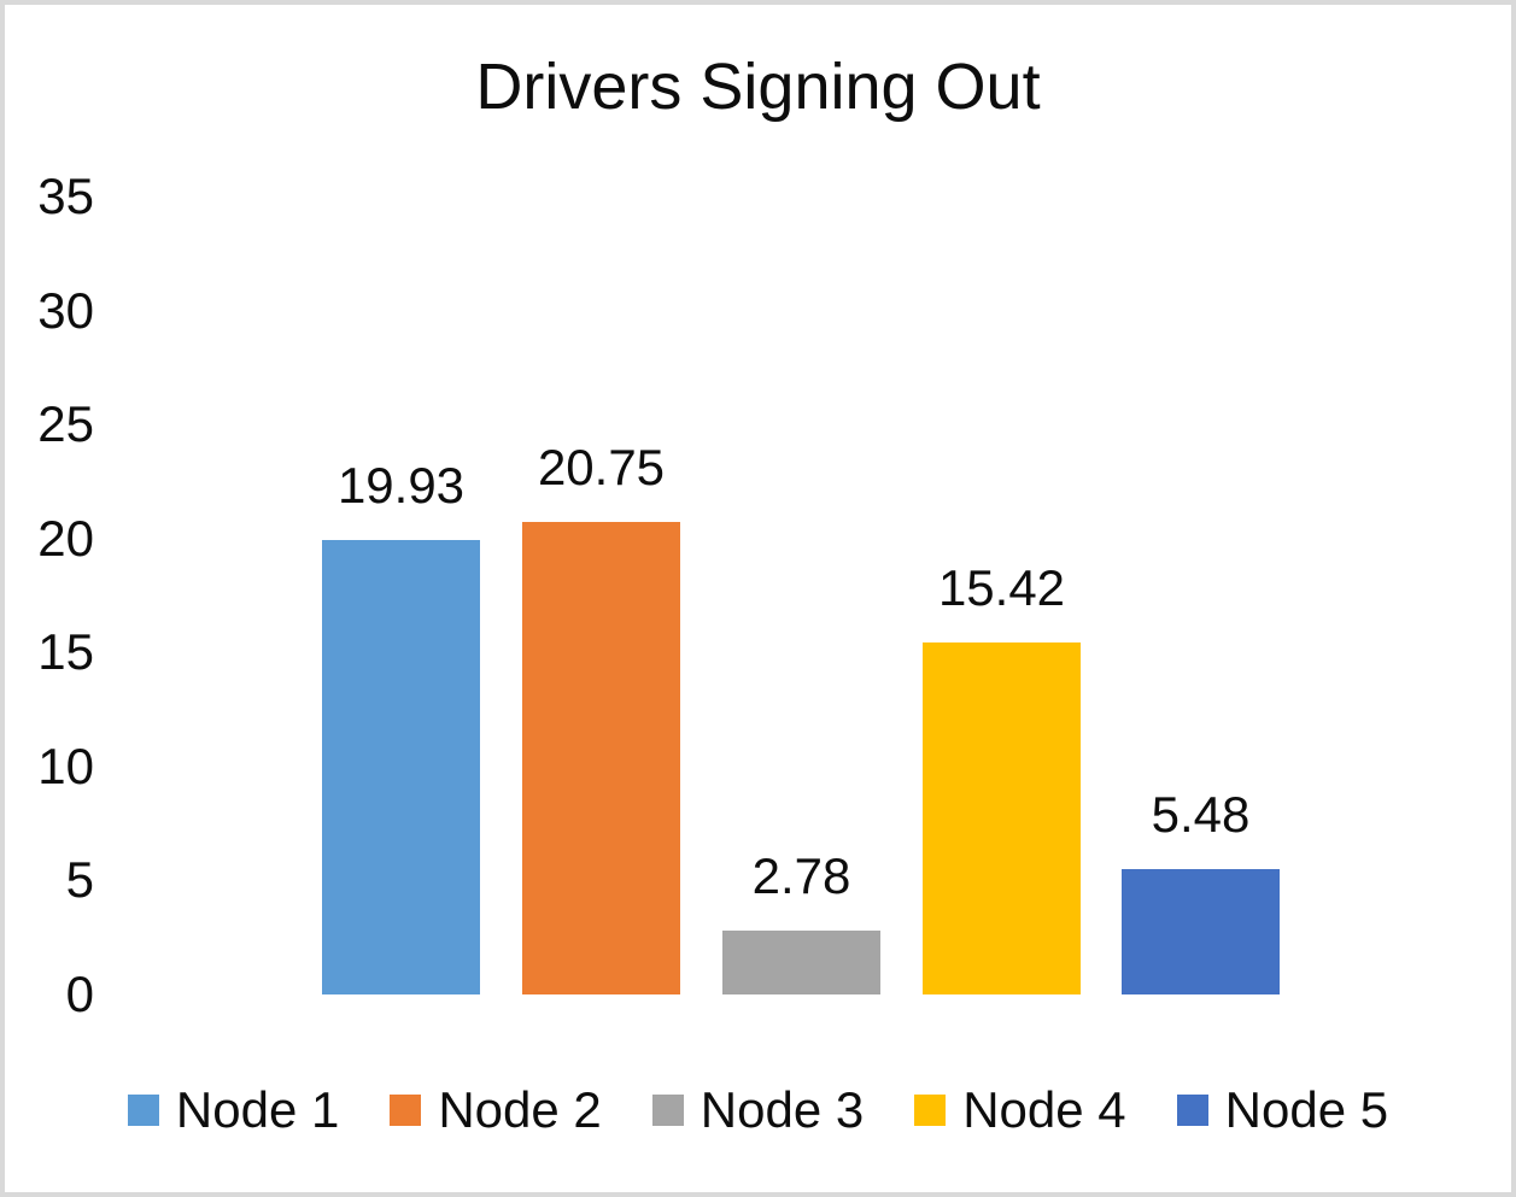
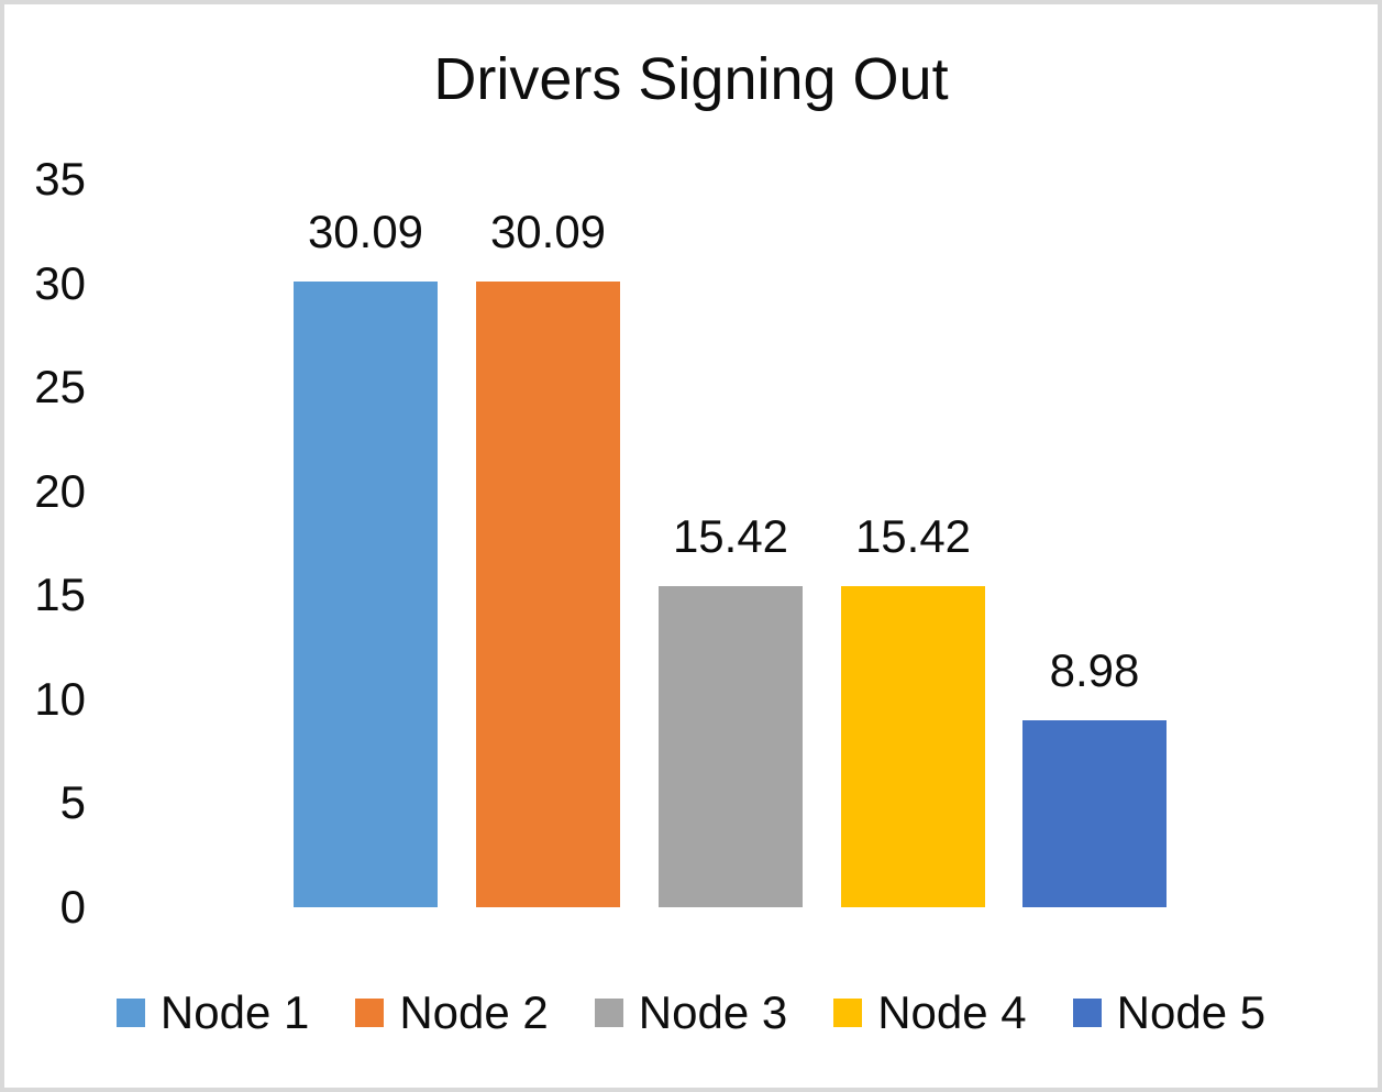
Node 1: 19.93 -> 30.09
Node 2: 20.75 -> 30.09
Node 3: 2.78 -> 15.42
Node 5: 5.48 -> 8.98
